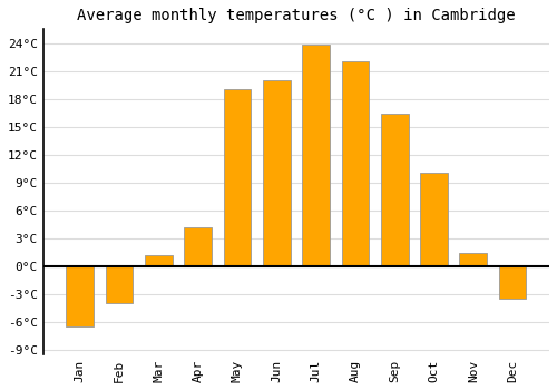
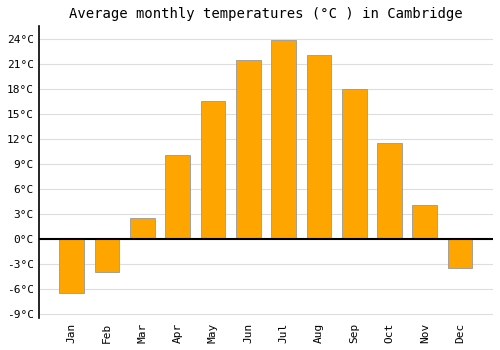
Mar: 1.2°C -> 2.5°C
Apr: 4.2°C -> 10.0°C
May: 19.0°C -> 16.5°C
Jun: 20.0°C -> 21.5°C
Sep: 16.4°C -> 18.0°C
Oct: 10.0°C -> 11.5°C
Nov: 1.4°C -> 4.0°C
